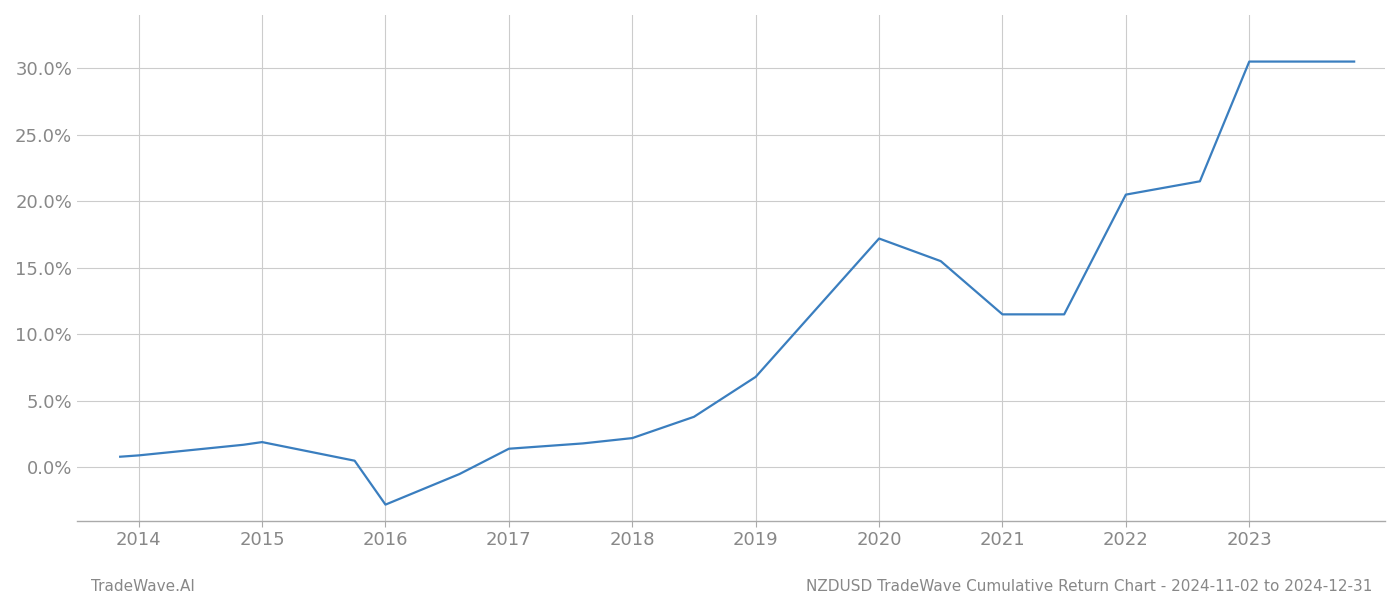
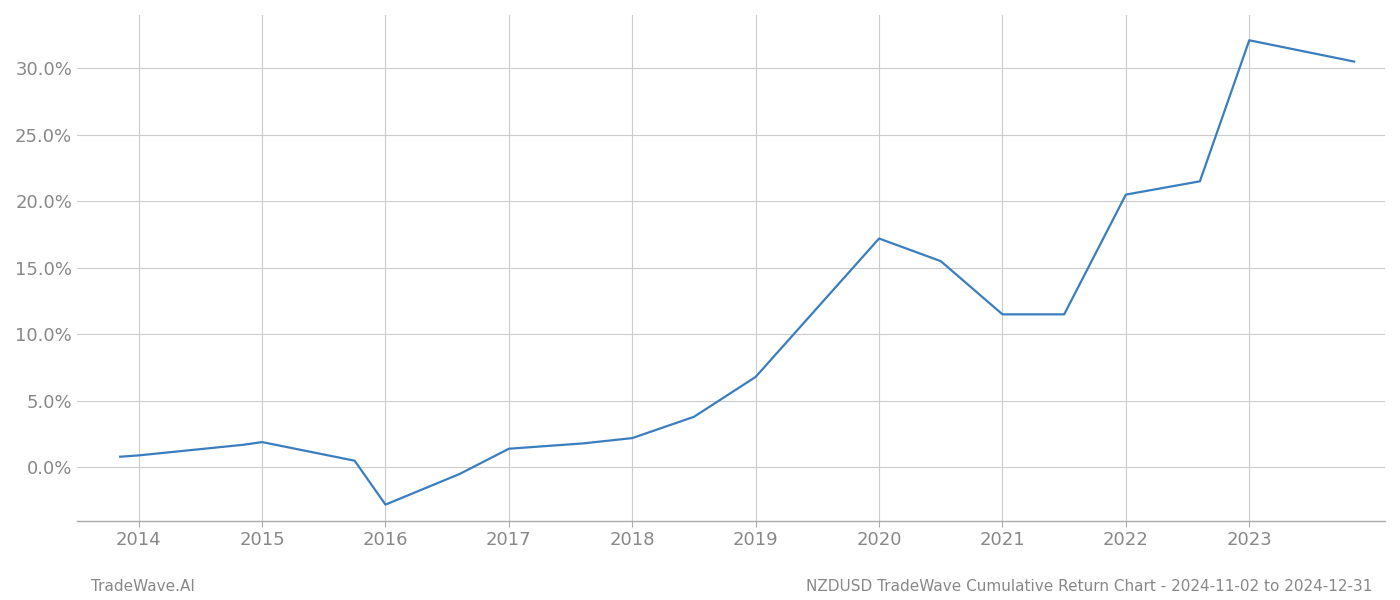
2023: 30.5% -> 32.1%
